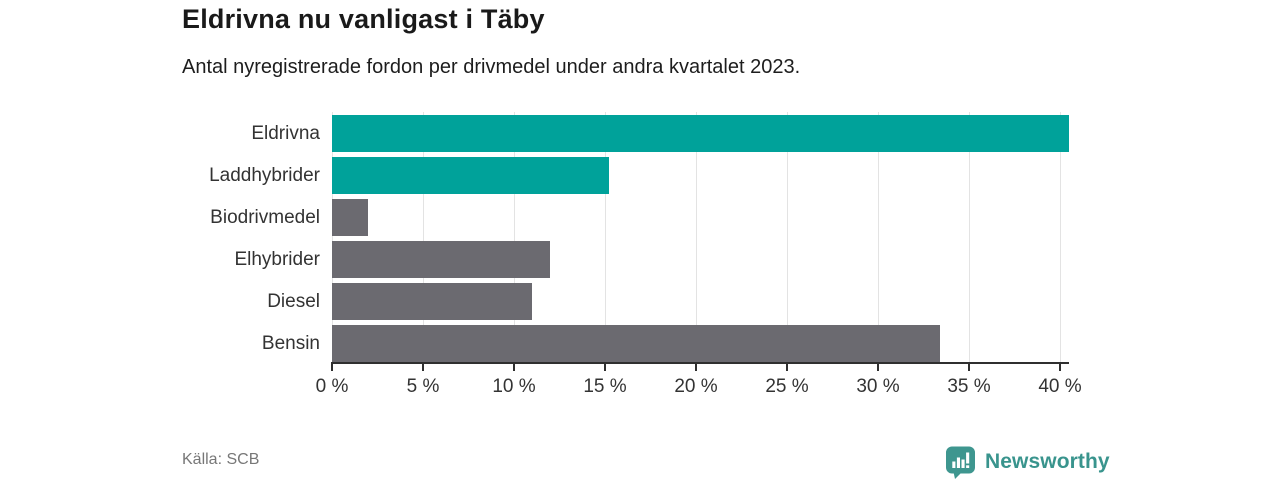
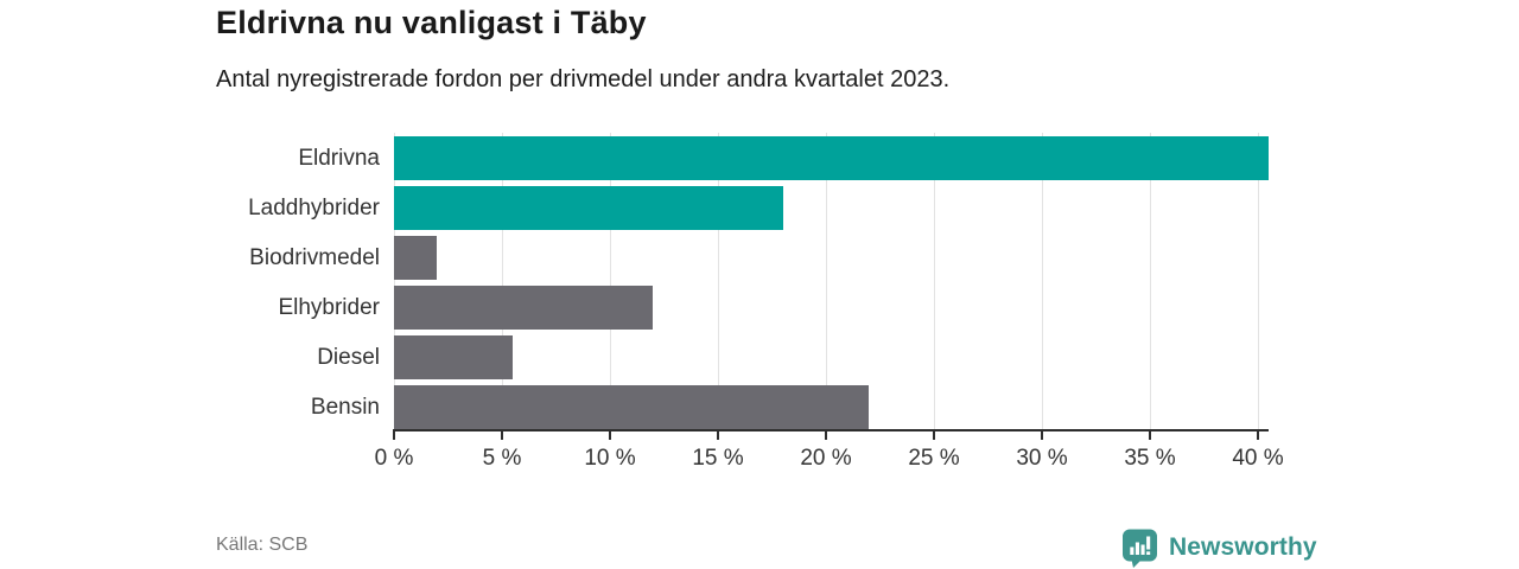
Laddhybrider: 15.2% -> 18.0%
Diesel: 11.0% -> 5.5%
Bensin: 33.4% -> 22.0%
